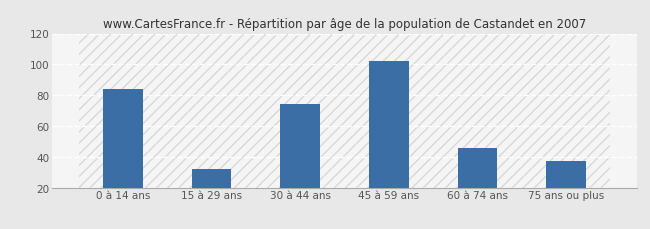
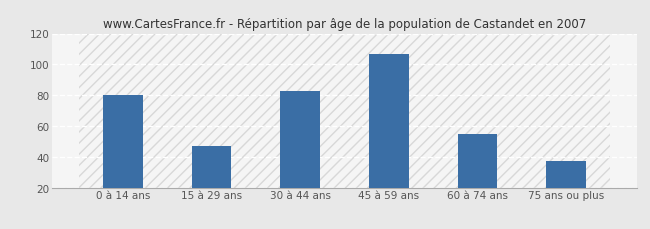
0 à 14 ans: 84 -> 80
15 à 29 ans: 32 -> 47
30 à 44 ans: 74 -> 83
45 à 59 ans: 102 -> 107
60 à 74 ans: 46 -> 55
